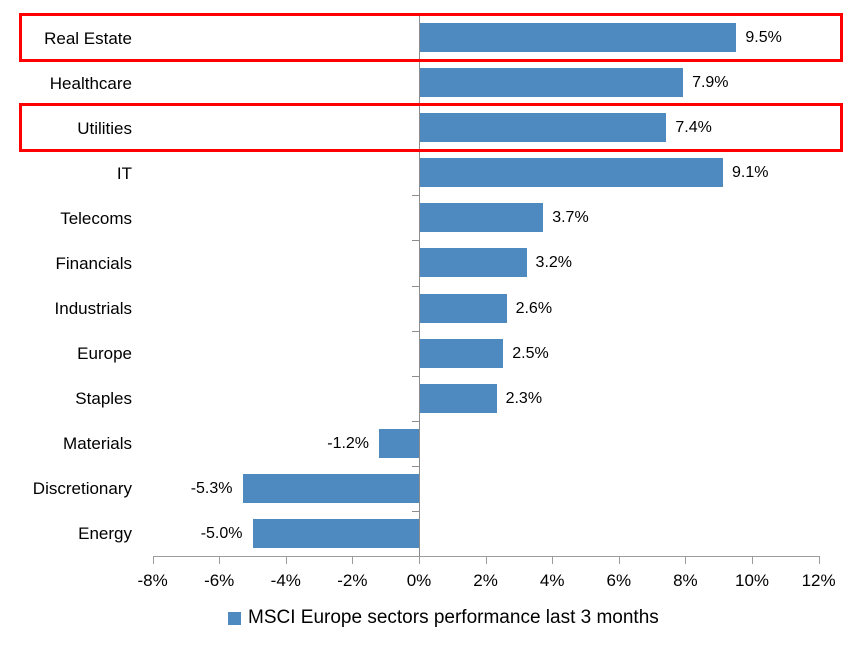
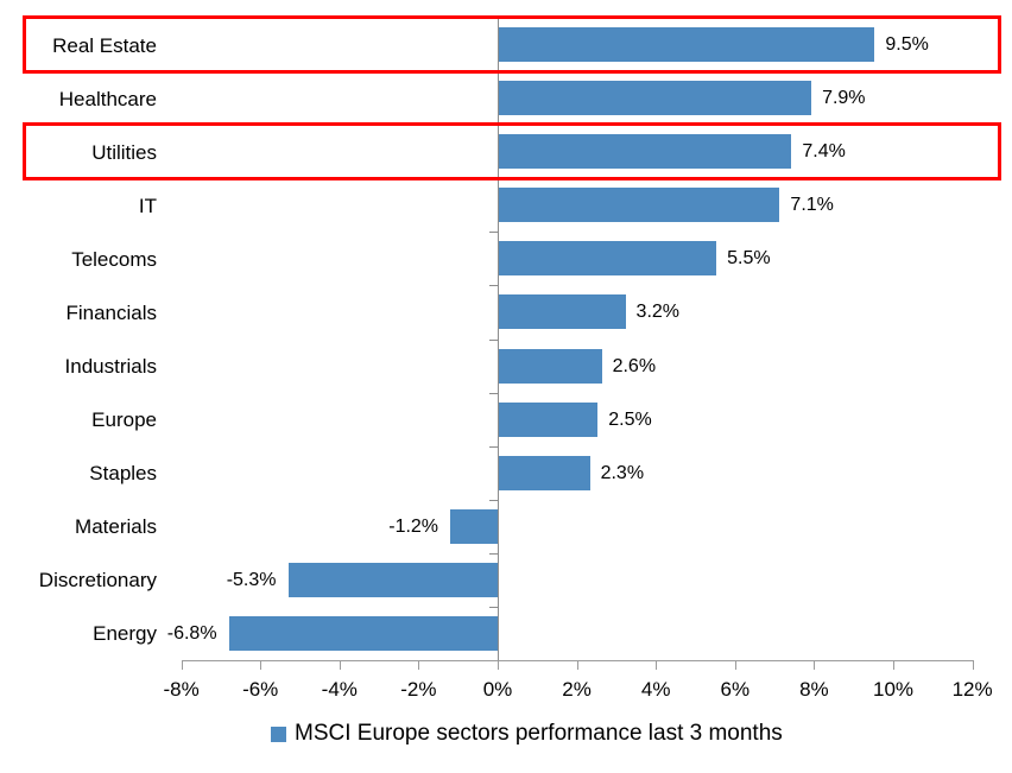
IT: 9.1% -> 7.1%
Telecoms: 3.7% -> 5.5%
Energy: -5.0% -> -6.8%
